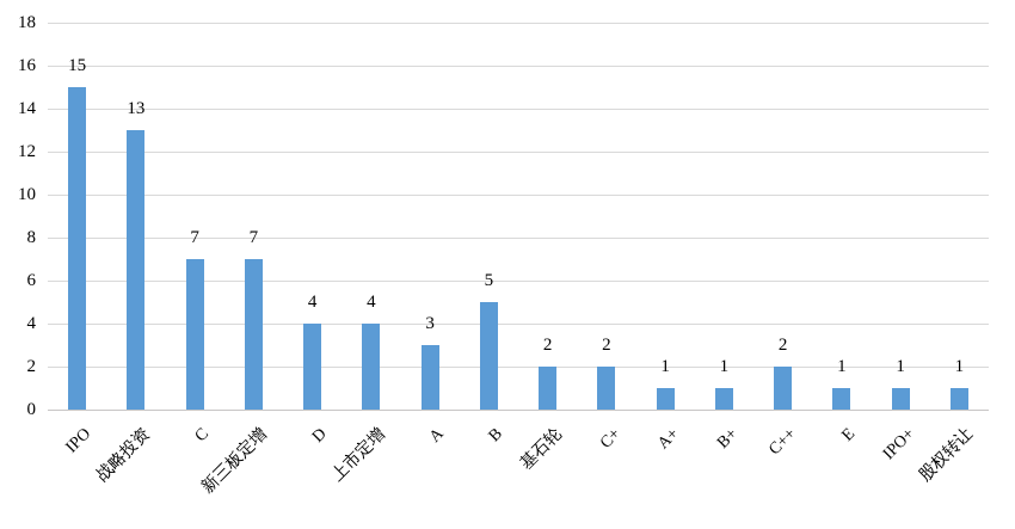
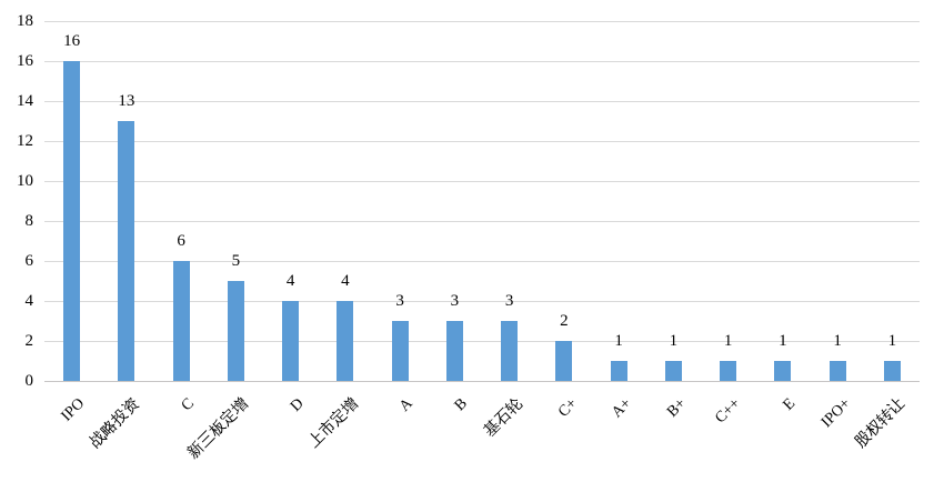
IPO: 15 -> 16
C: 7 -> 6
新三板定增: 7 -> 5
B: 5 -> 3
基石轮: 2 -> 3
C++: 2 -> 1
